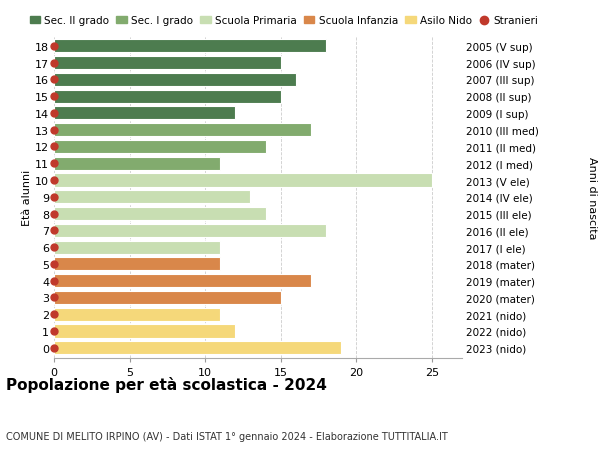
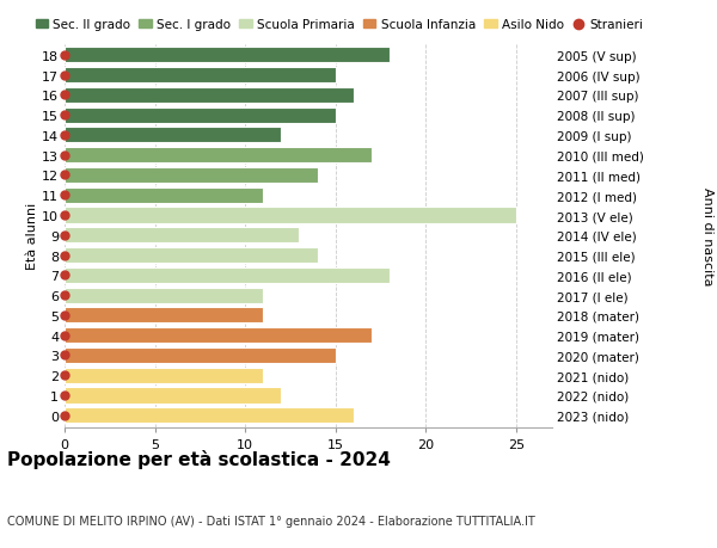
0: 19 -> 16
